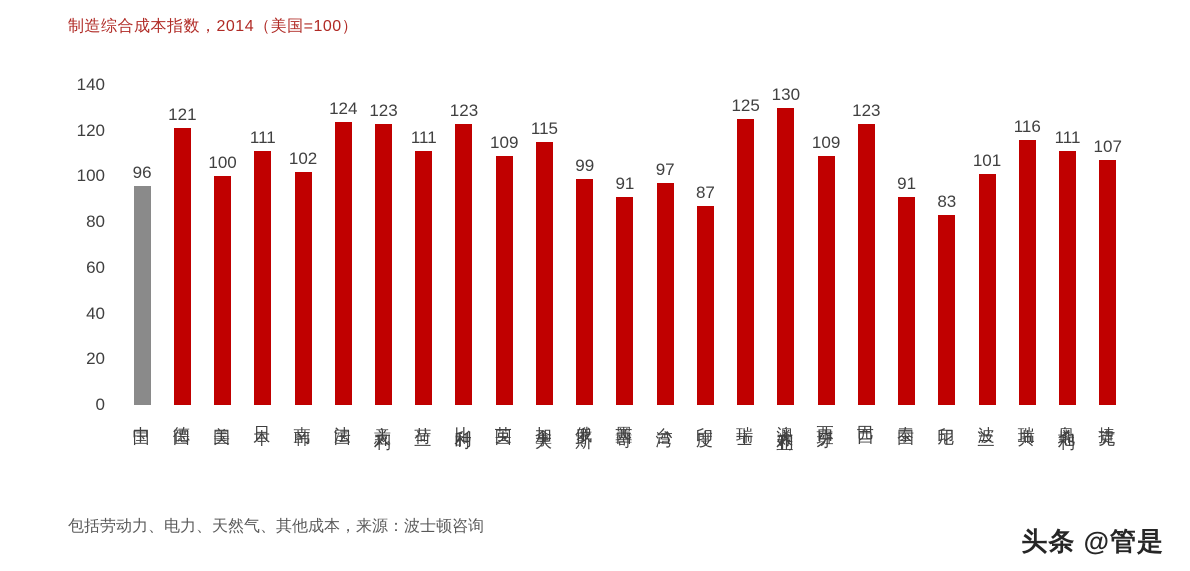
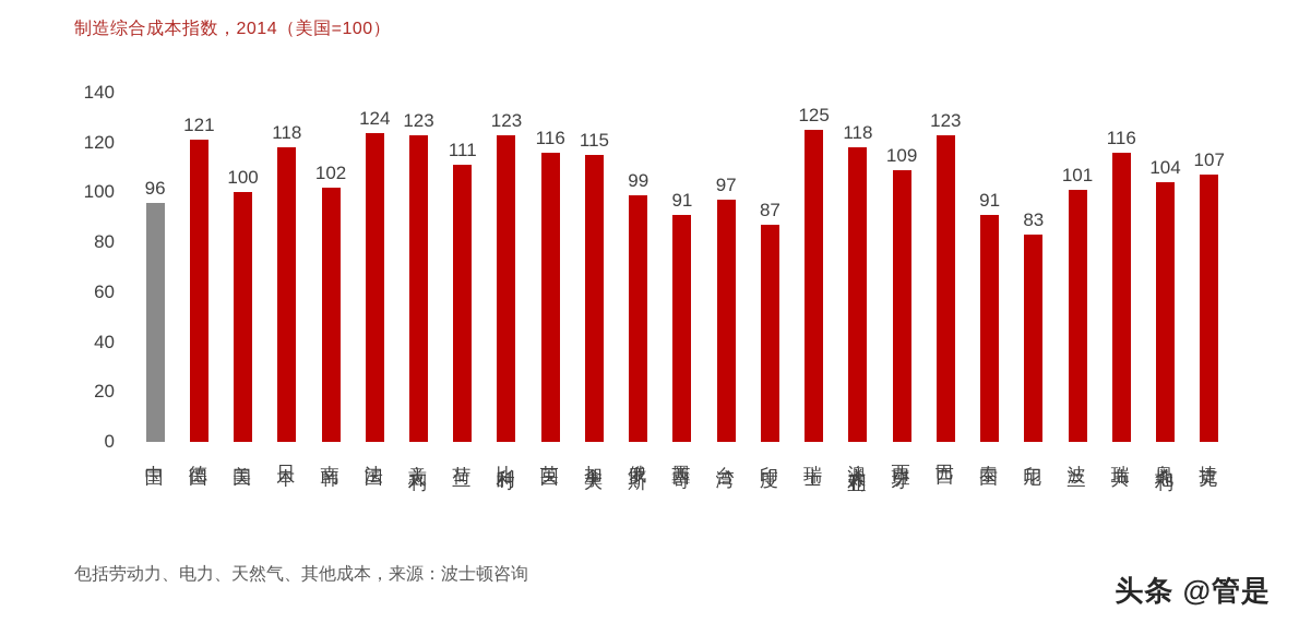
日本: 111 -> 118
英国: 109 -> 116
澳大利亚: 130 -> 118
奥地利: 111 -> 104
